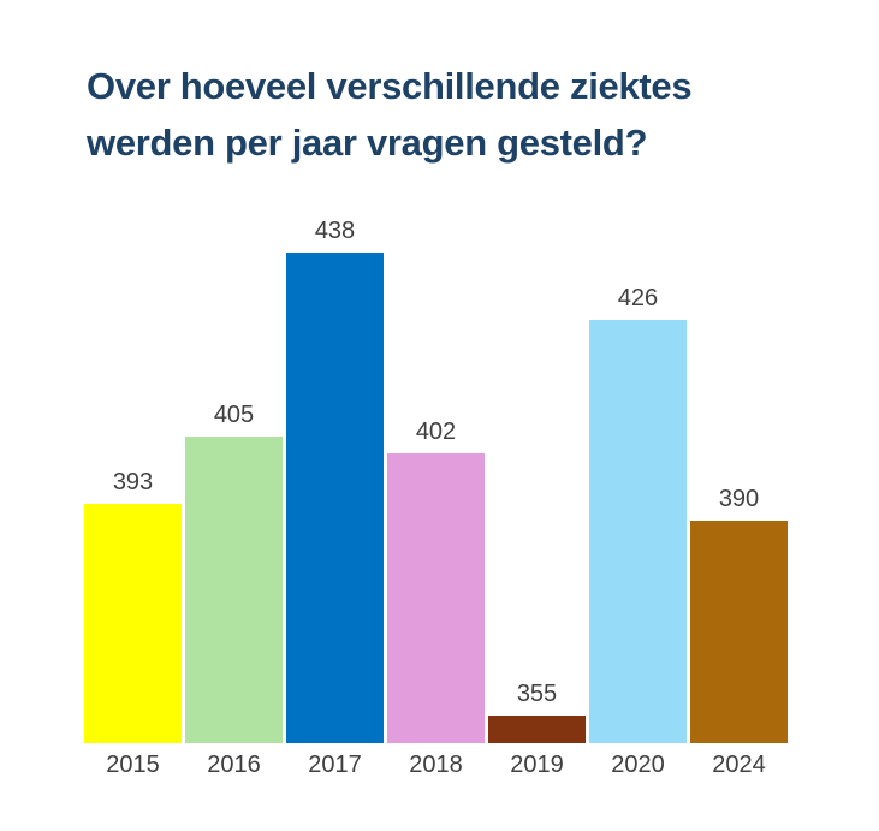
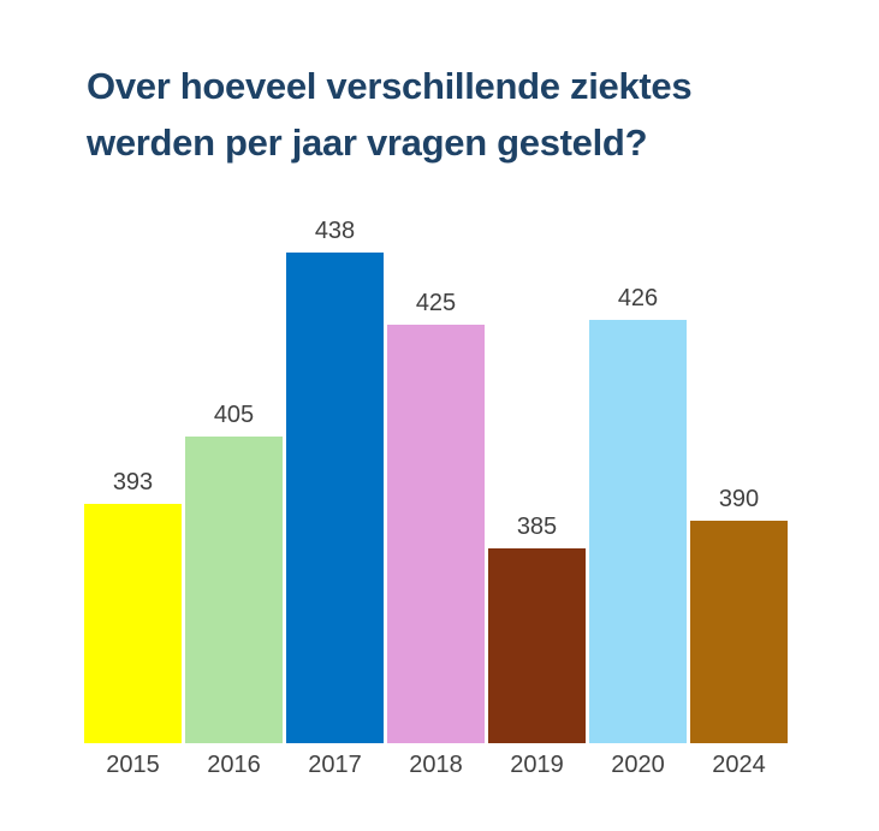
2018: 402 -> 425
2019: 355 -> 385
